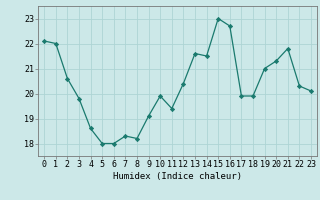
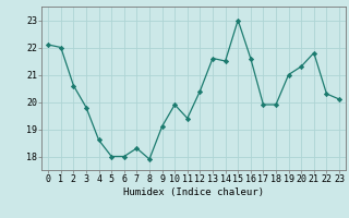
8: 18.2 -> 17.9
16: 22.7 -> 21.6
